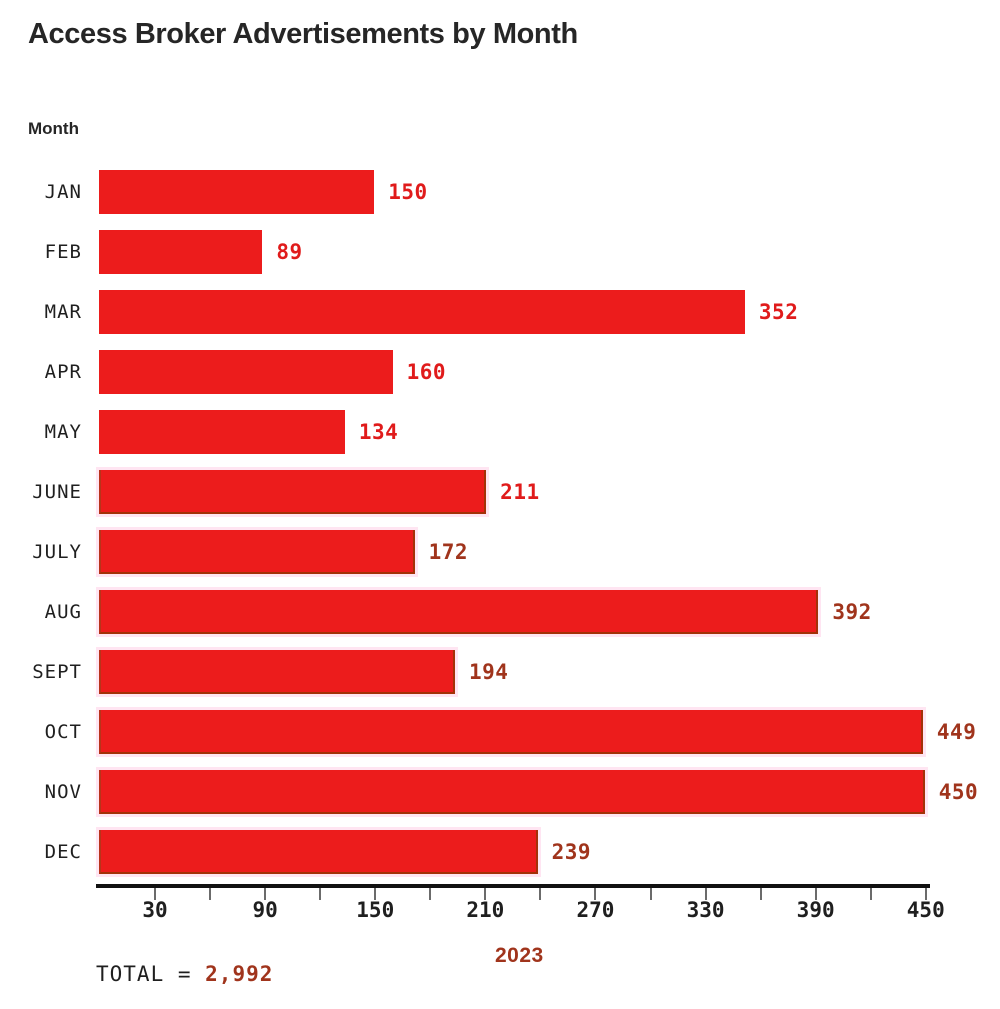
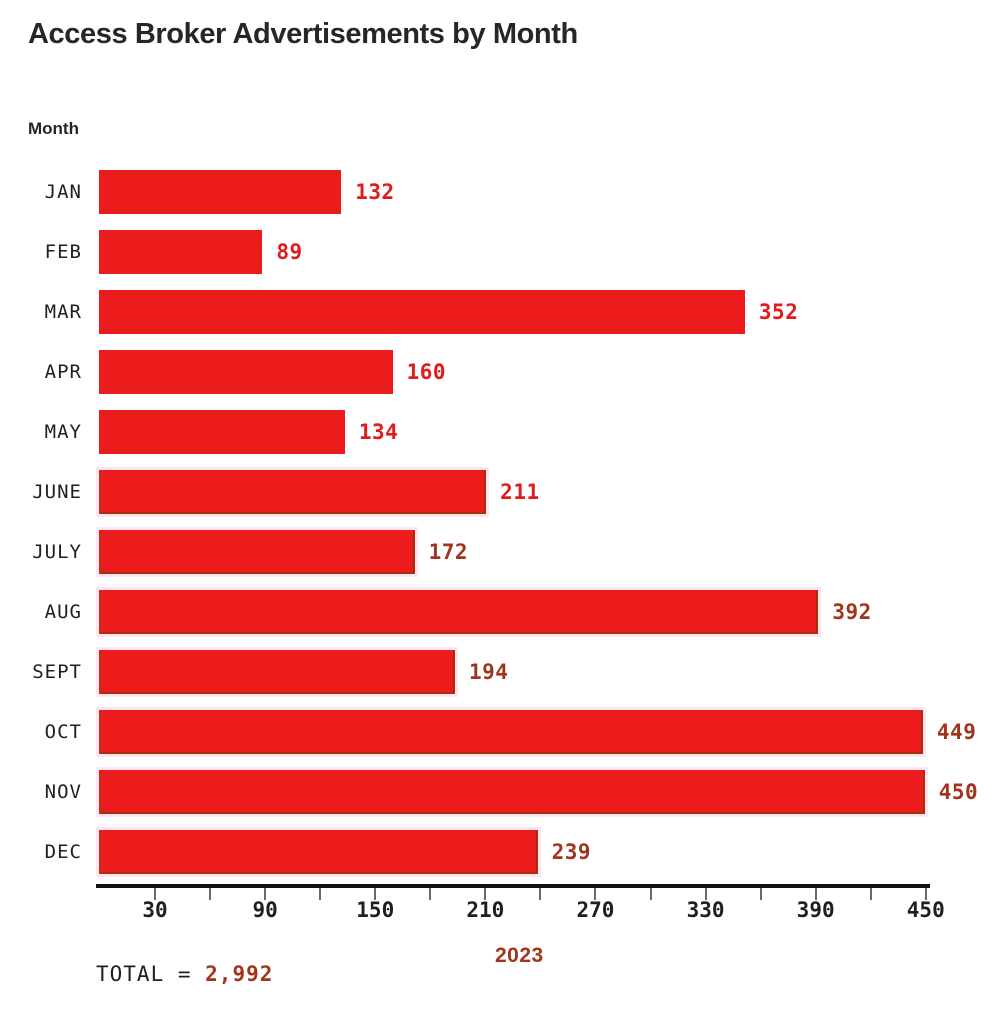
JAN: 150 -> 132
